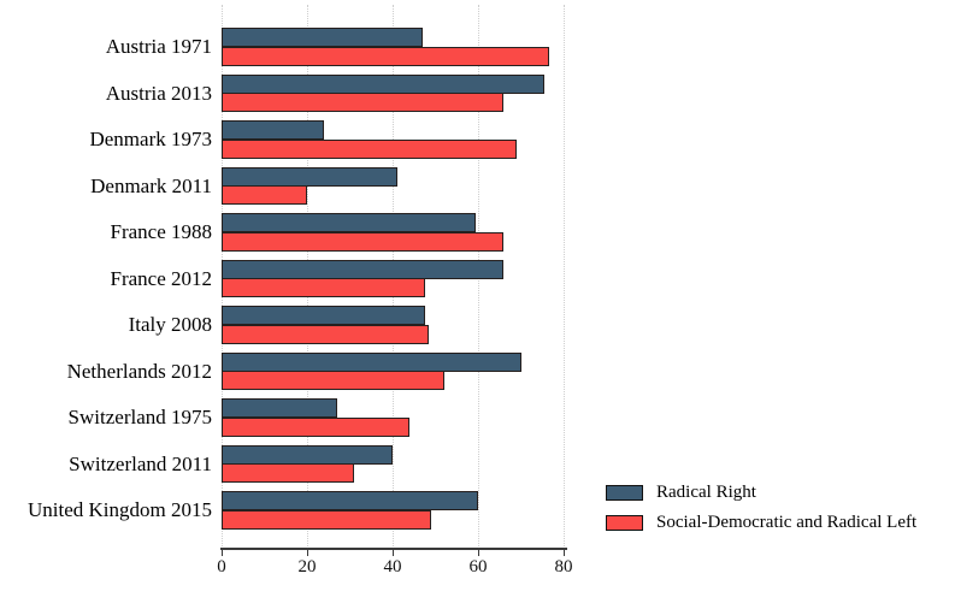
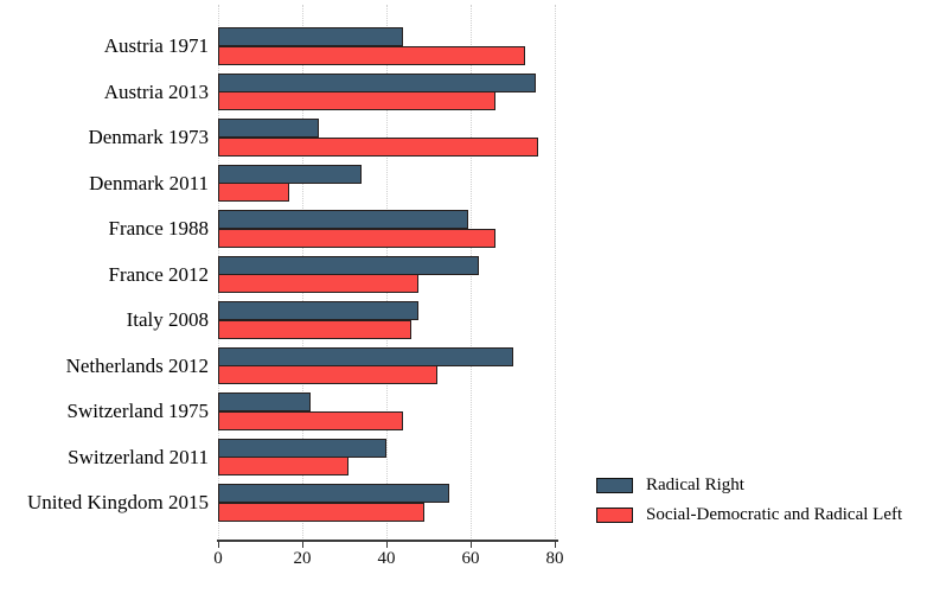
Radical Right/Austria 1971: 47 -> 44
Social-Democratic and Radical Left/Austria 1971: 76 -> 73
Social-Democratic and Radical Left/Denmark 1973: 69 -> 76
Radical Right/Denmark 2011: 41 -> 34
Social-Democratic and Radical Left/Denmark 2011: 20 -> 17
Radical Right/France 2012: 66 -> 62
Social-Democratic and Radical Left/Italy 2008: 48 -> 46
Radical Right/Switzerland 1975: 27 -> 22
Radical Right/United Kingdom 2015: 60 -> 55
